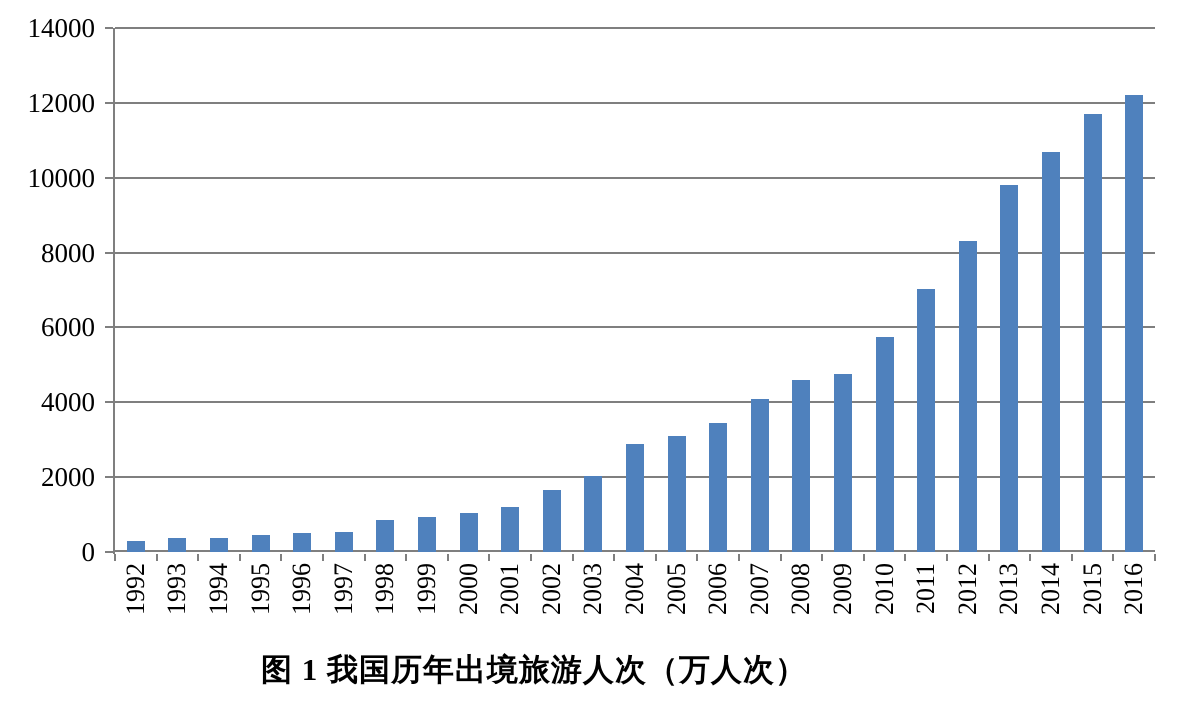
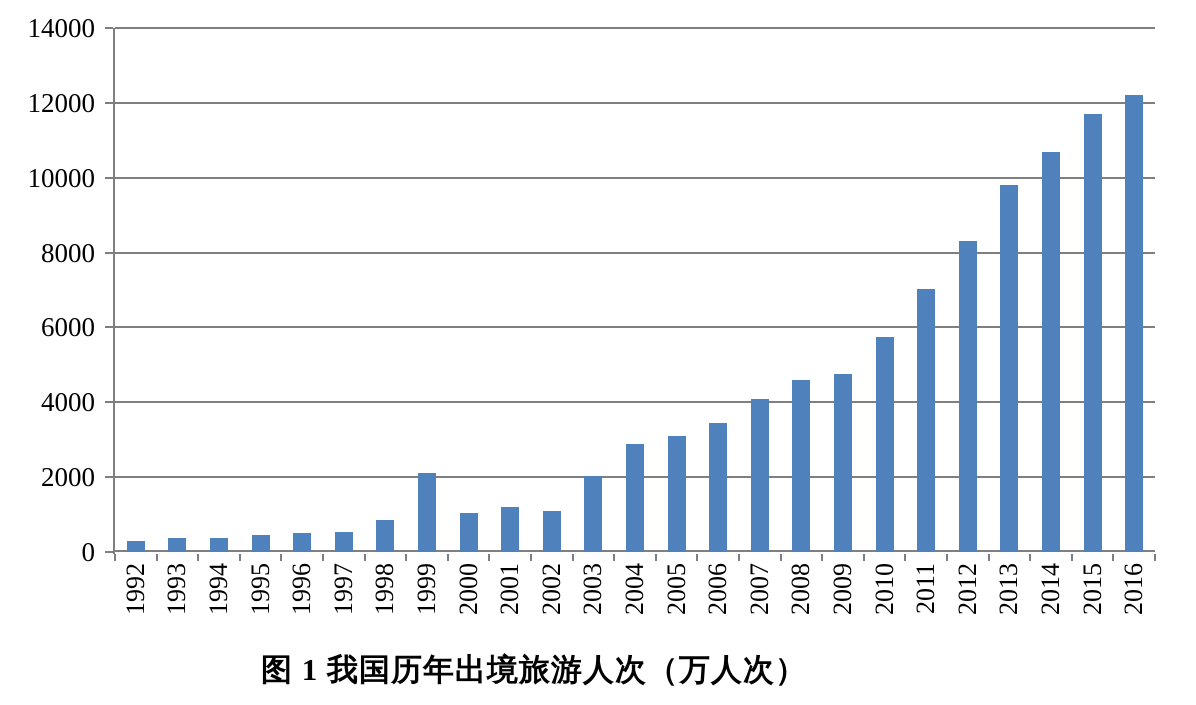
1999: 900 -> 2100
2002: 1700 -> 1100
